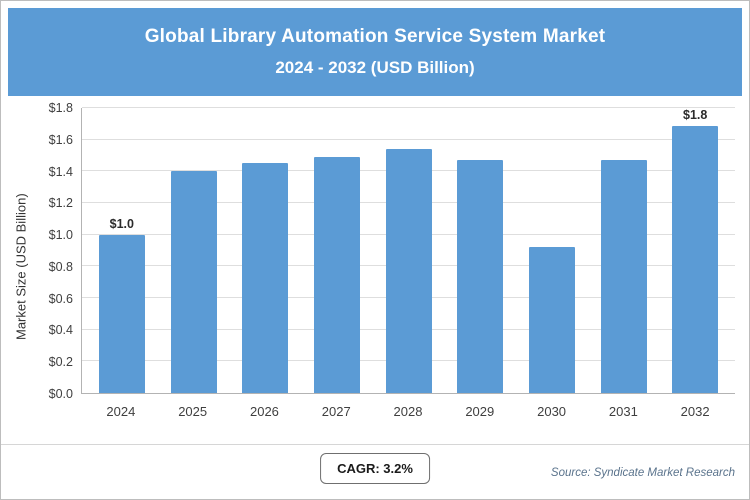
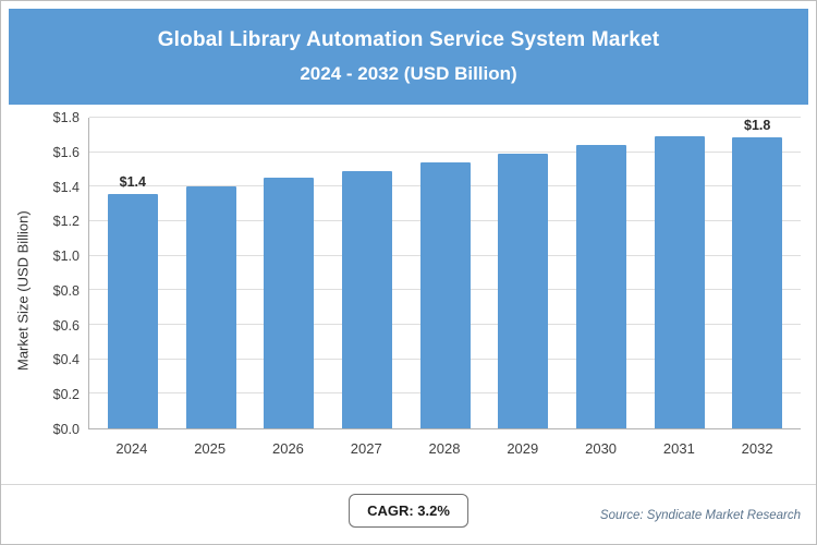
2024: $1.0 -> $1.4
2029: $1.47 -> $1.59
2030: $0.92 -> $1.64
2031: $1.47 -> $1.69
